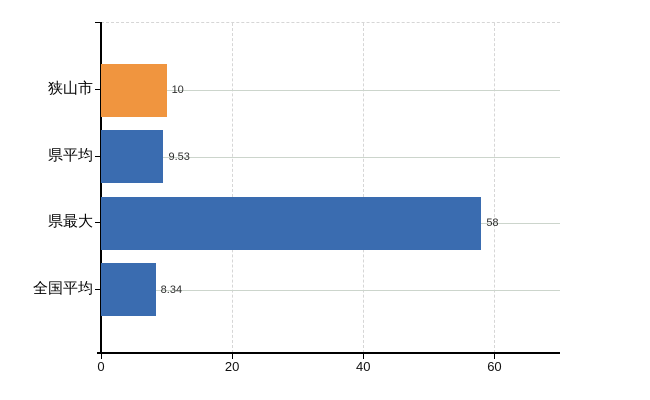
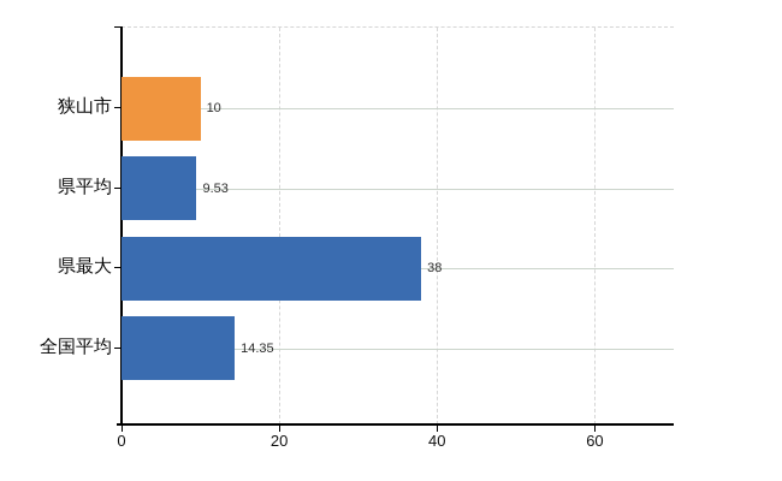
県最大: 58 -> 38
全国平均: 8.34 -> 14.35
